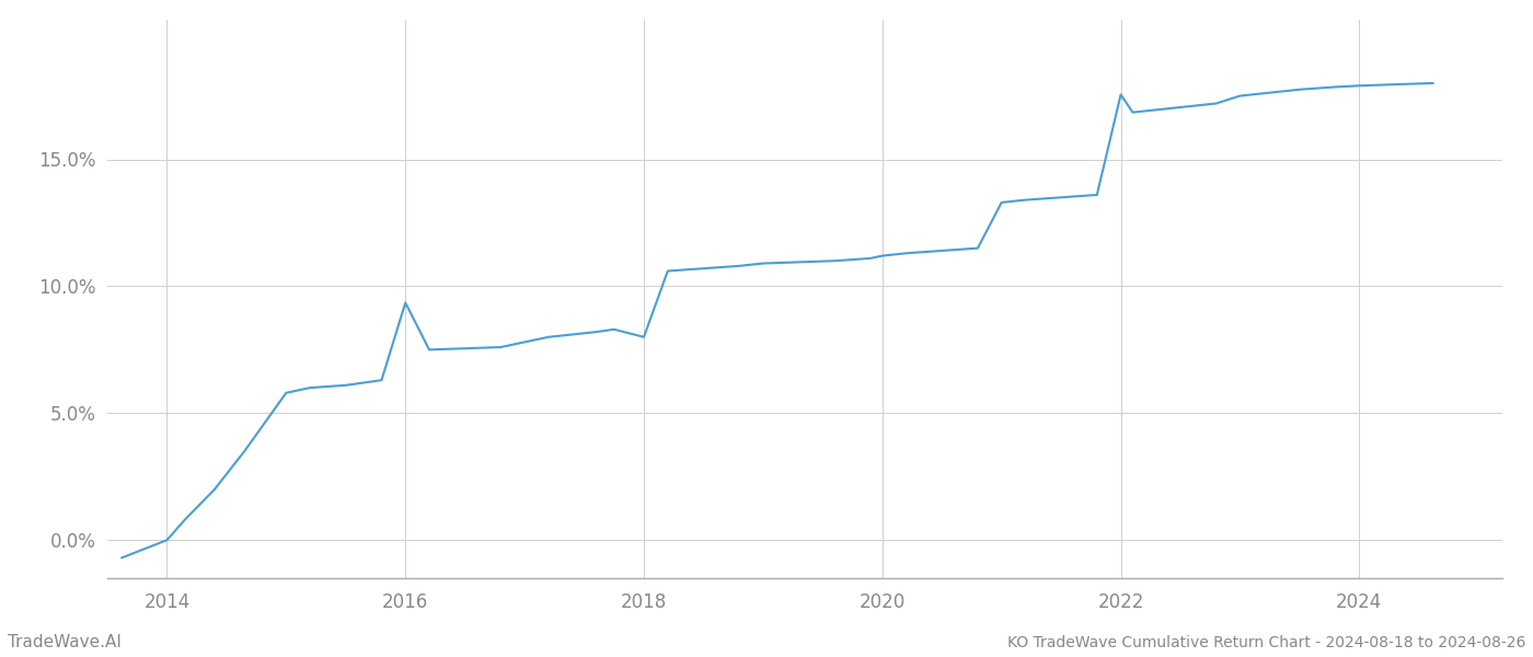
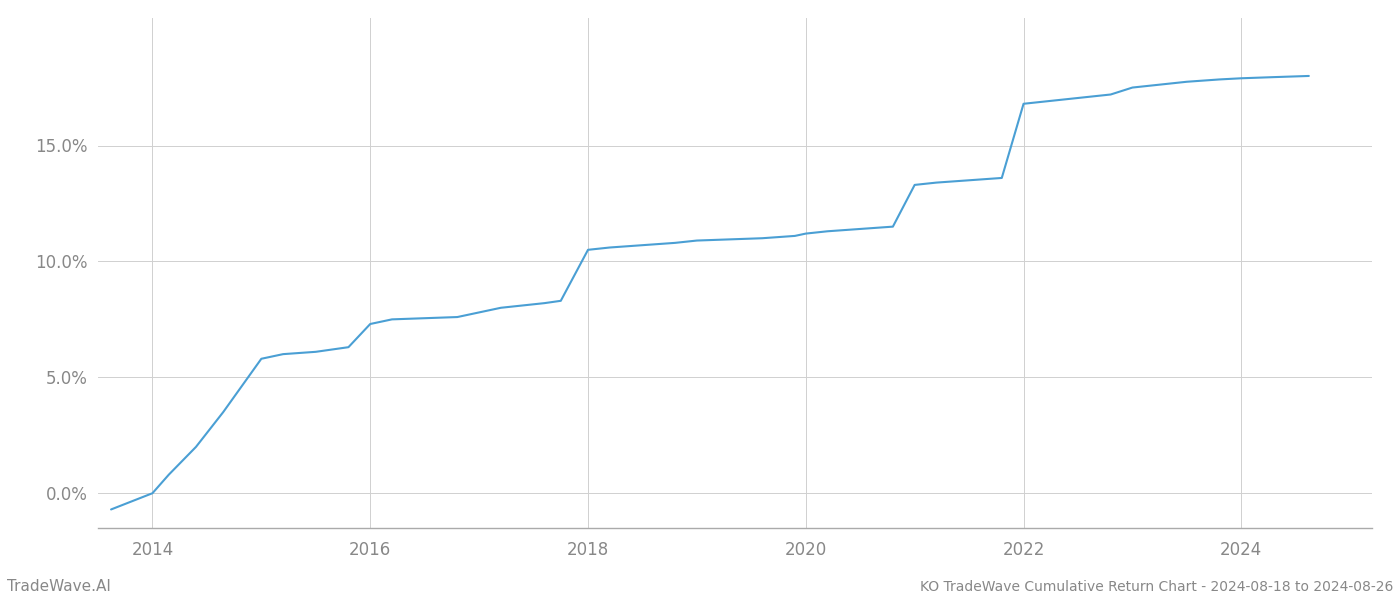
2016: 9.35% -> 7.30%
2018: 8.00% -> 10.50%
2022: 17.55% -> 16.80%
